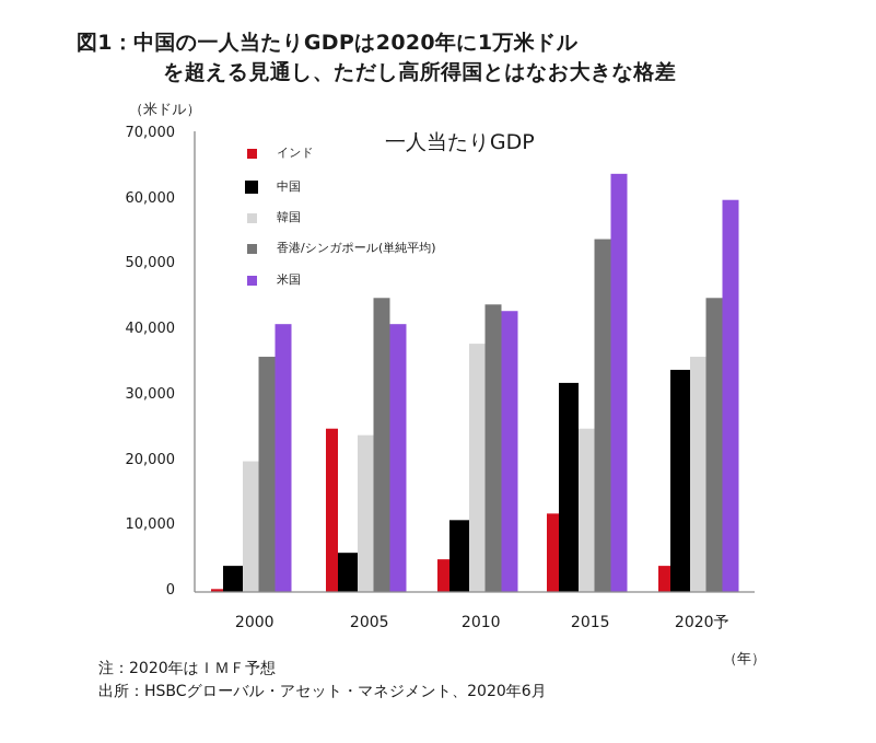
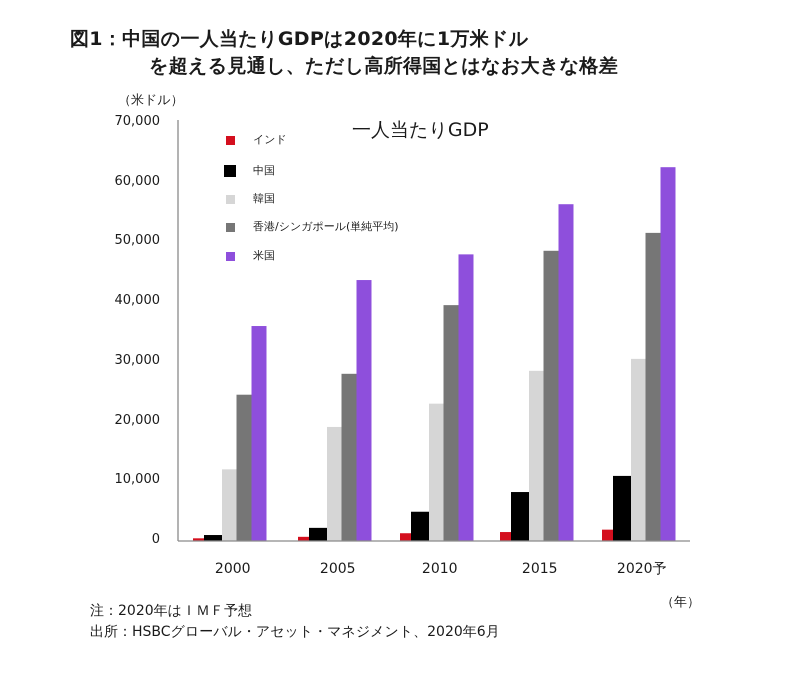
中国/2000: 4000 -> 1000
韓国/2000: 20000 -> 12000
香港/シンガポール(単純平均)/2000: 36000 -> 24000
米国/2000: 41000 -> 36000
インド/2005: 25000 -> 1000
中国/2005: 6000 -> 2000
韓国/2005: 24000 -> 19000
香港/シンガポール(単純平均)/2005: 45000 -> 28000
米国/2005: 41000 -> 44000
インド/2010: 5000 -> 1000
中国/2010: 11000 -> 5000
韓国/2010: 38000 -> 23000
香港/シンガポール(単純平均)/2010: 44000 -> 40000
米国/2010: 43000 -> 48000
インド/2015: 12000 -> 2000
中国/2015: 32000 -> 8000
韓国/2015: 25000 -> 28000
香港/シンガポール(単純平均)/2015: 54000 -> 49000
米国/2015: 64000 -> 56000
インド/2020予: 4000 -> 2000
中国/2020予: 34000 -> 11000
韓国/2020予: 36000 -> 30000
香港/シンガポール(単純平均)/2020予: 45000 -> 52000
米国/2020予: 60000 -> 63000
